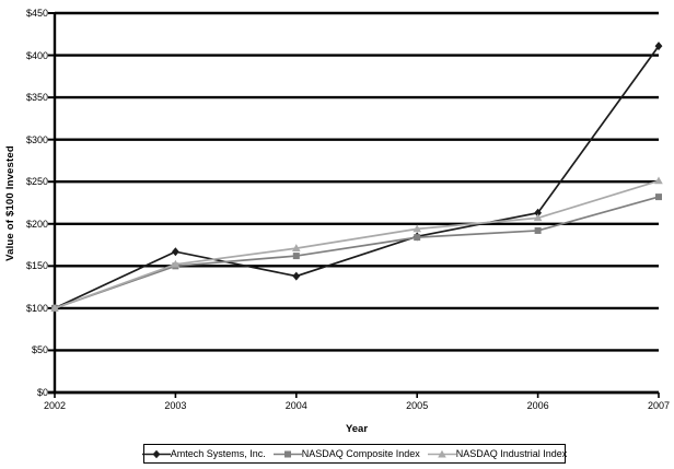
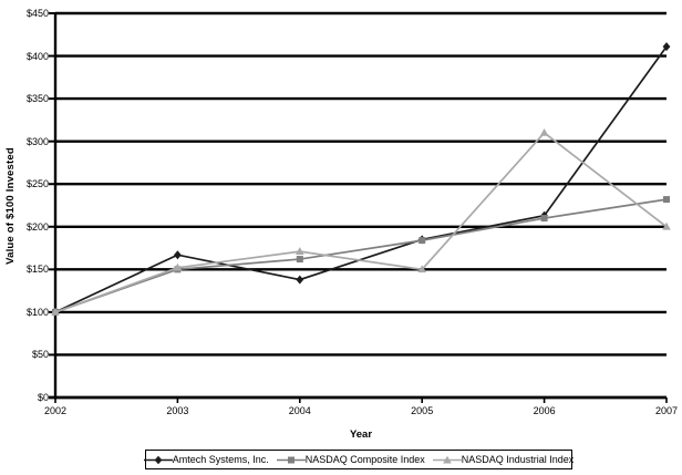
NASDAQ Industrial Index/2005: $190 -> $150
NASDAQ Composite Index/2006: $190 -> $210
NASDAQ Industrial Index/2006: $210 -> $310
NASDAQ Industrial Index/2007: $250 -> $200
